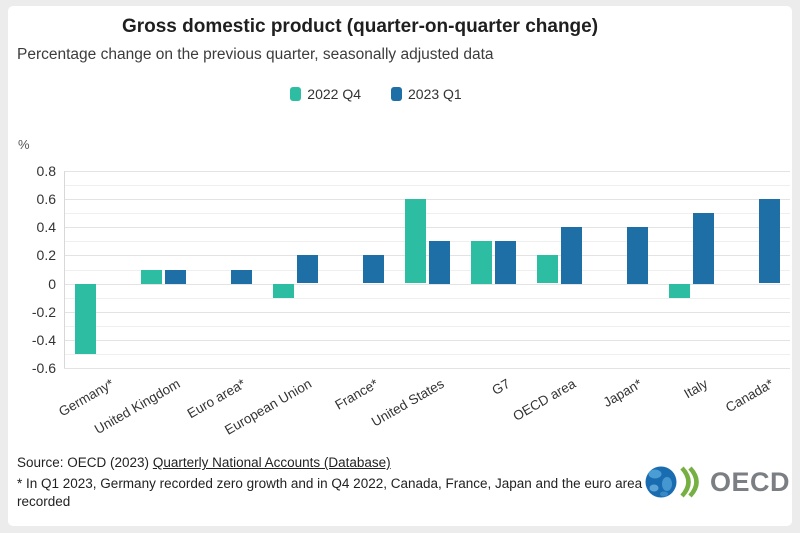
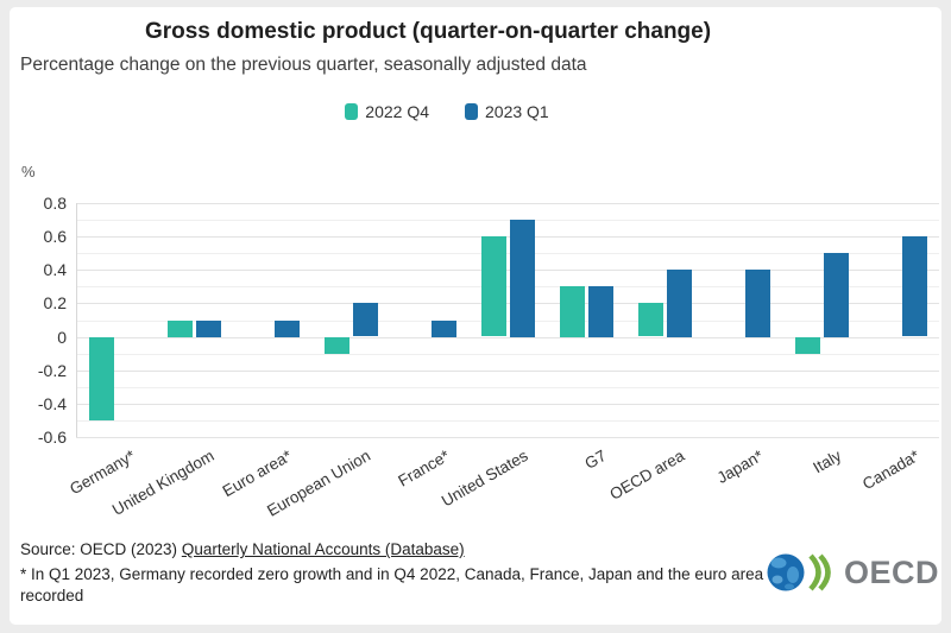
2023 Q1/France*: 0.2 -> 0.1
2023 Q1/United States: 0.3 -> 0.7
